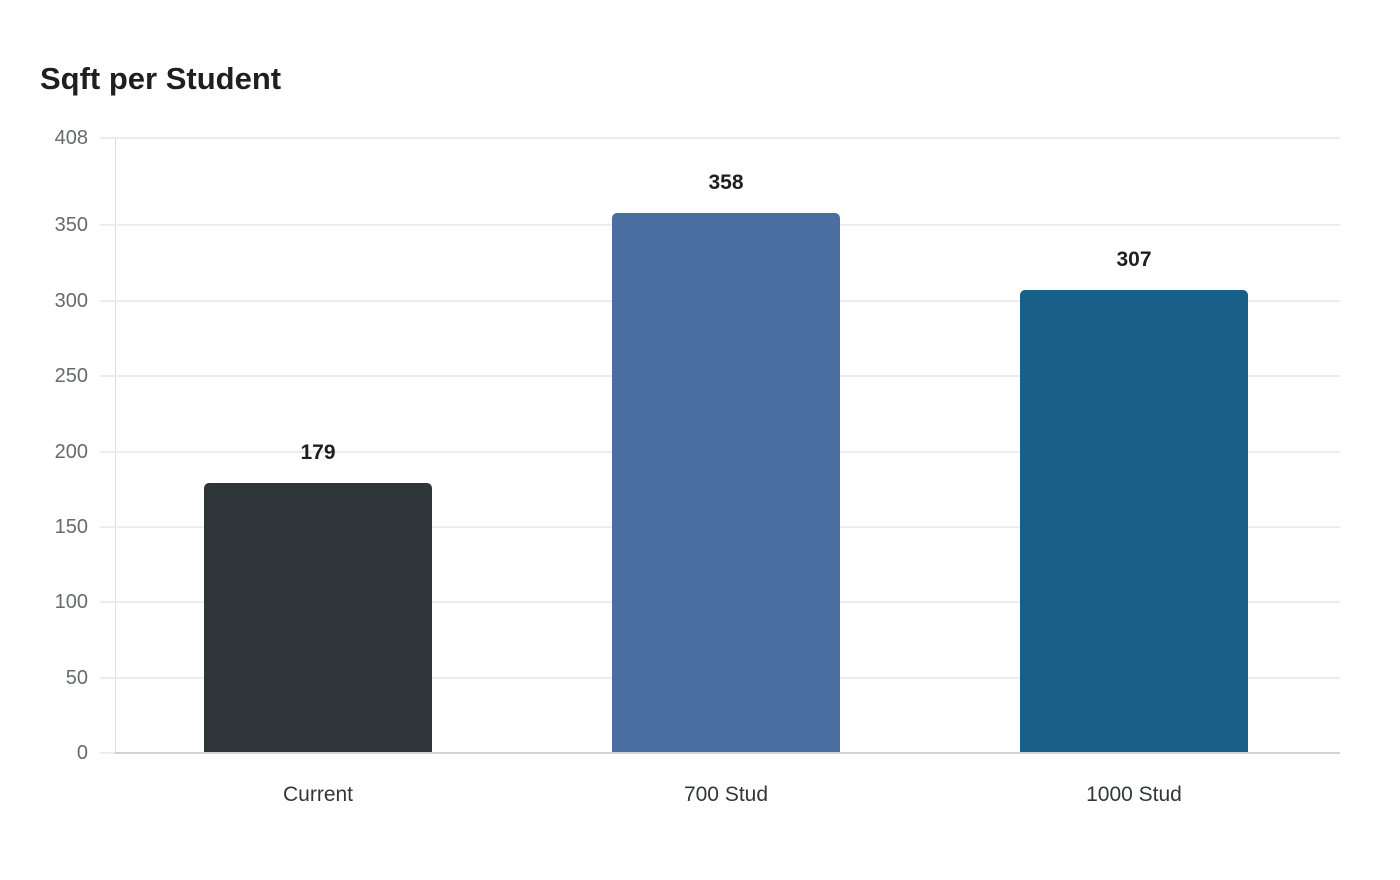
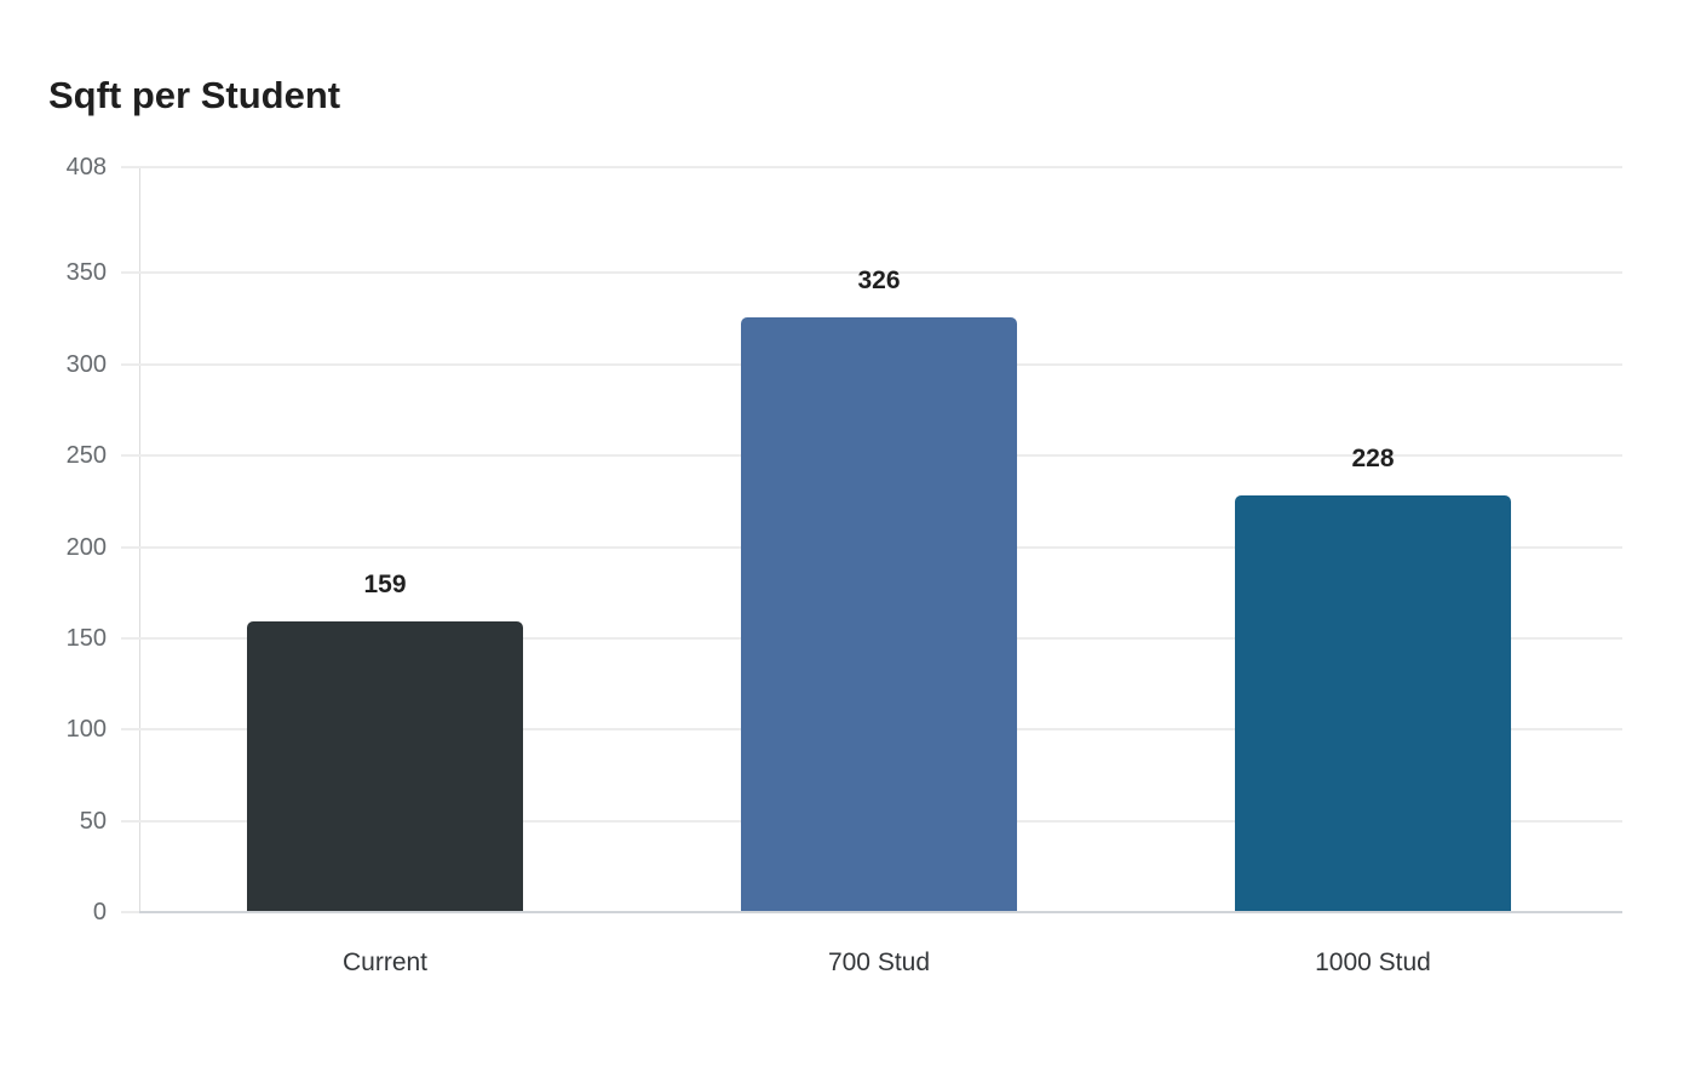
Current: 179 -> 159
700 Stud: 358 -> 326
1000 Stud: 307 -> 228
